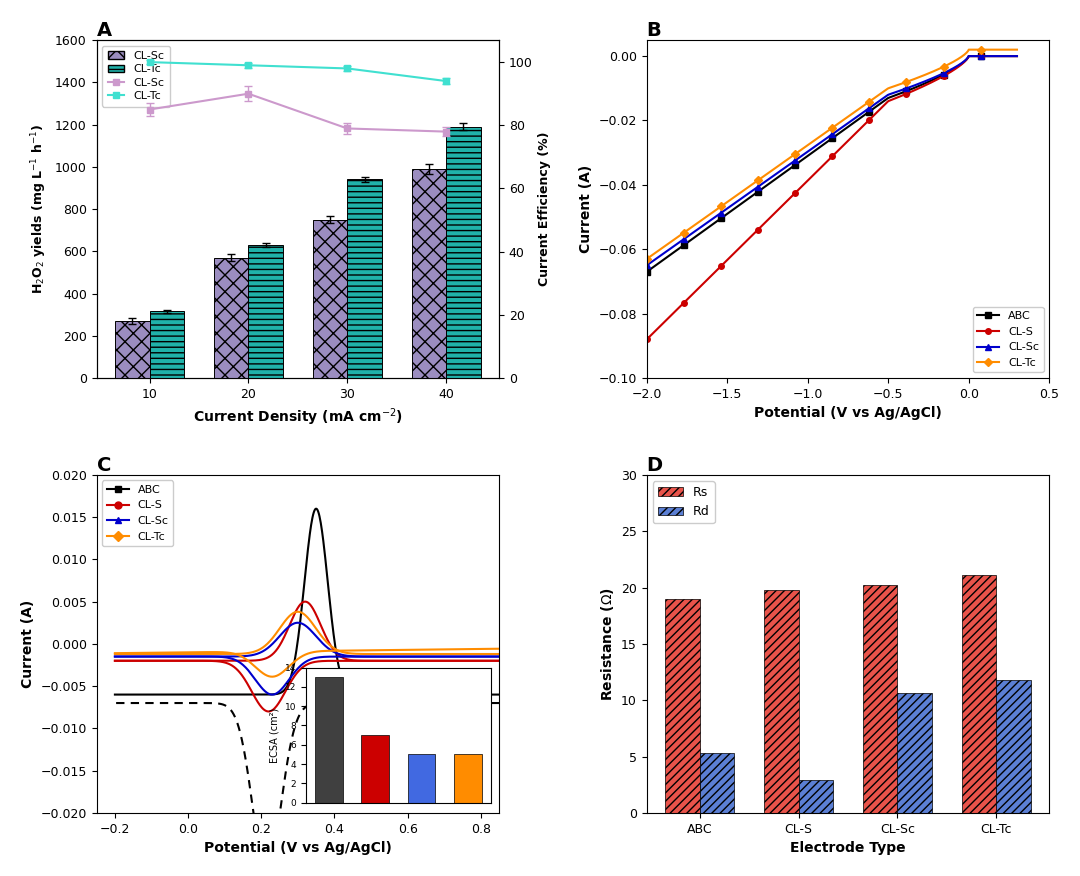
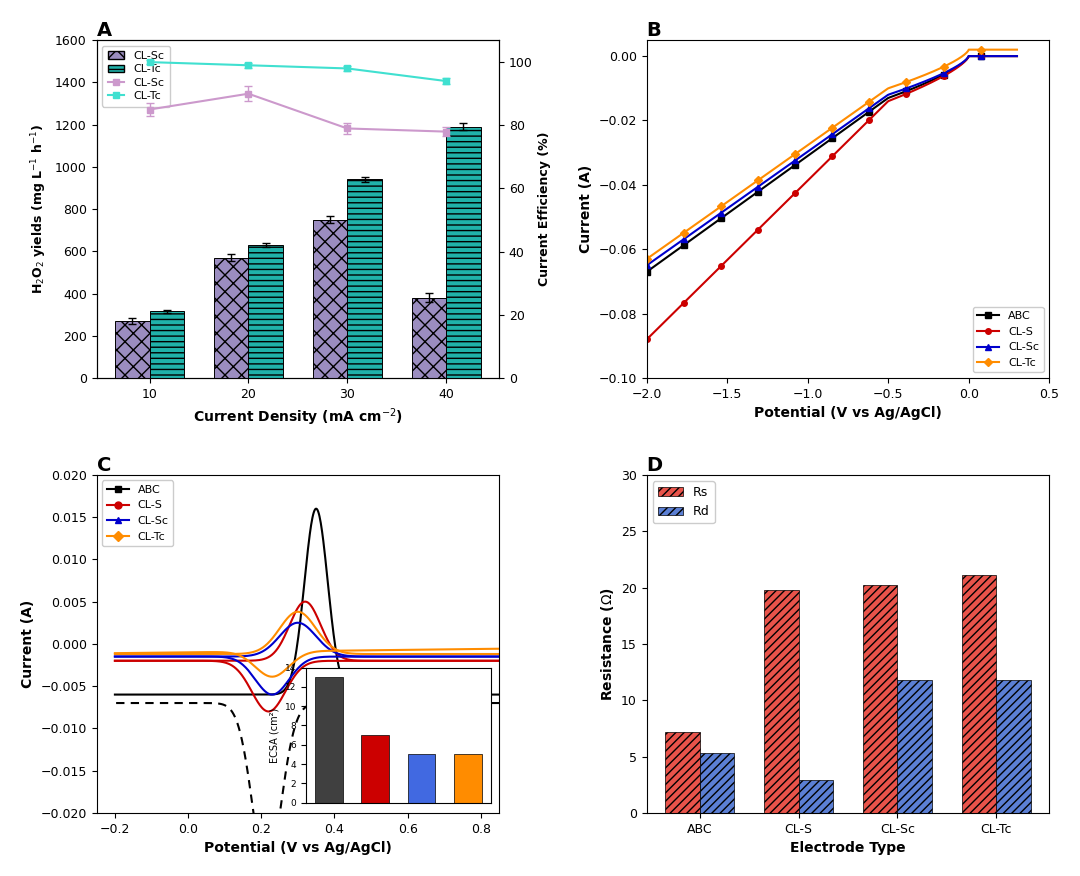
A/CL-Sc/40: 990 -> 380
D/Rs/ABC: 19.0 -> 7.2
D/Rd/CL-Sc: 10.6 -> 11.8
